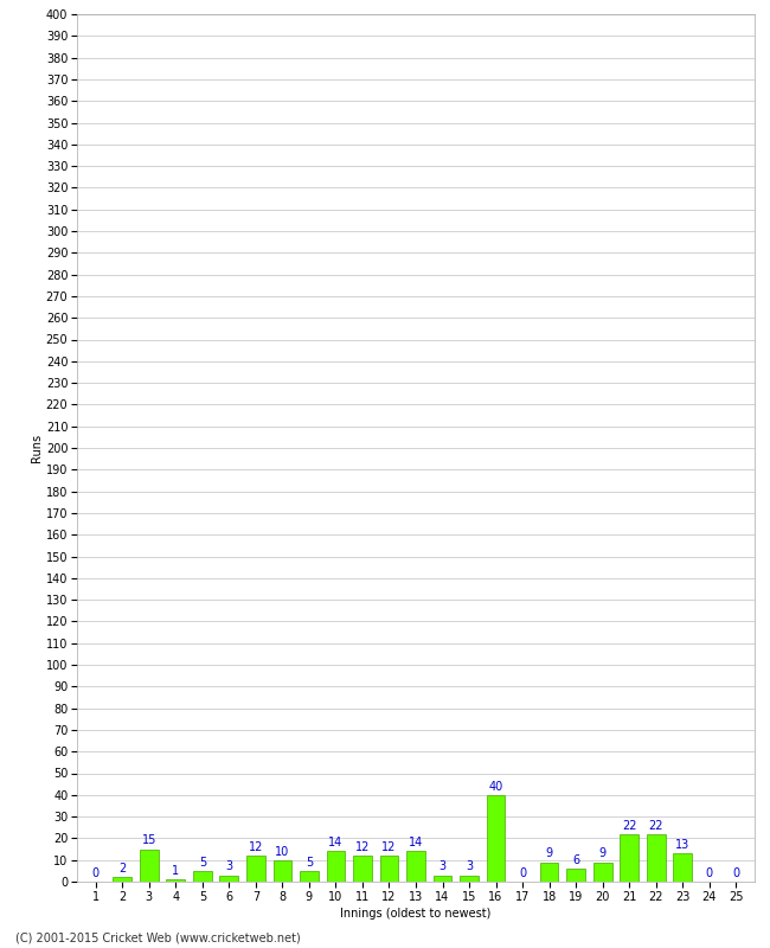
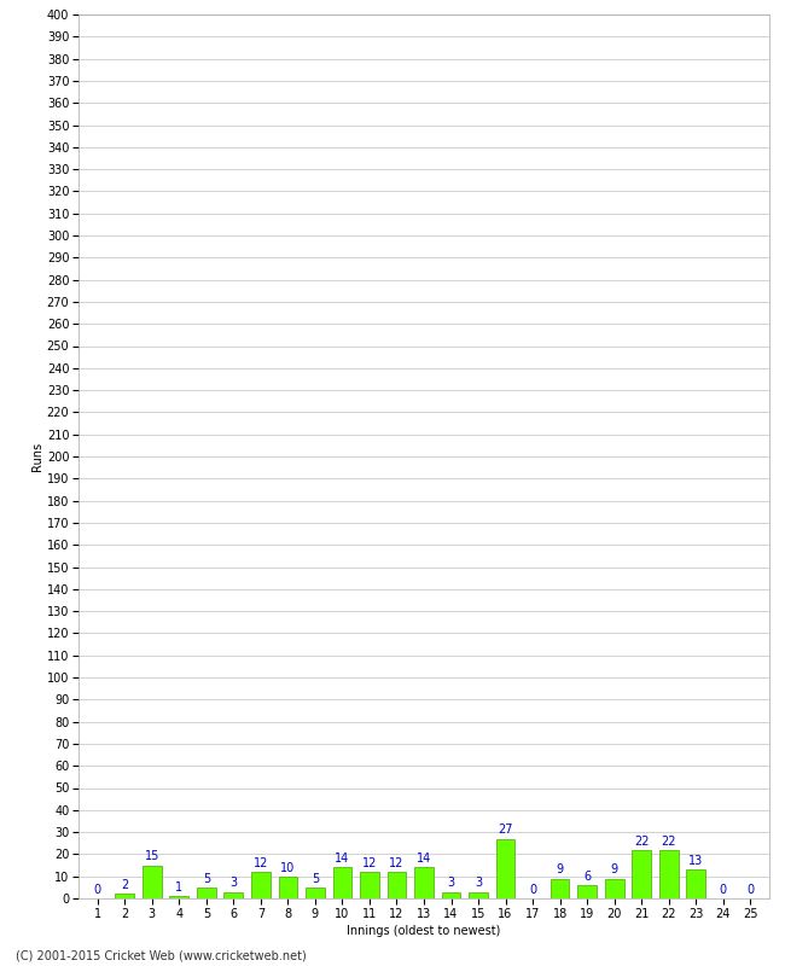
16: 40 -> 27
